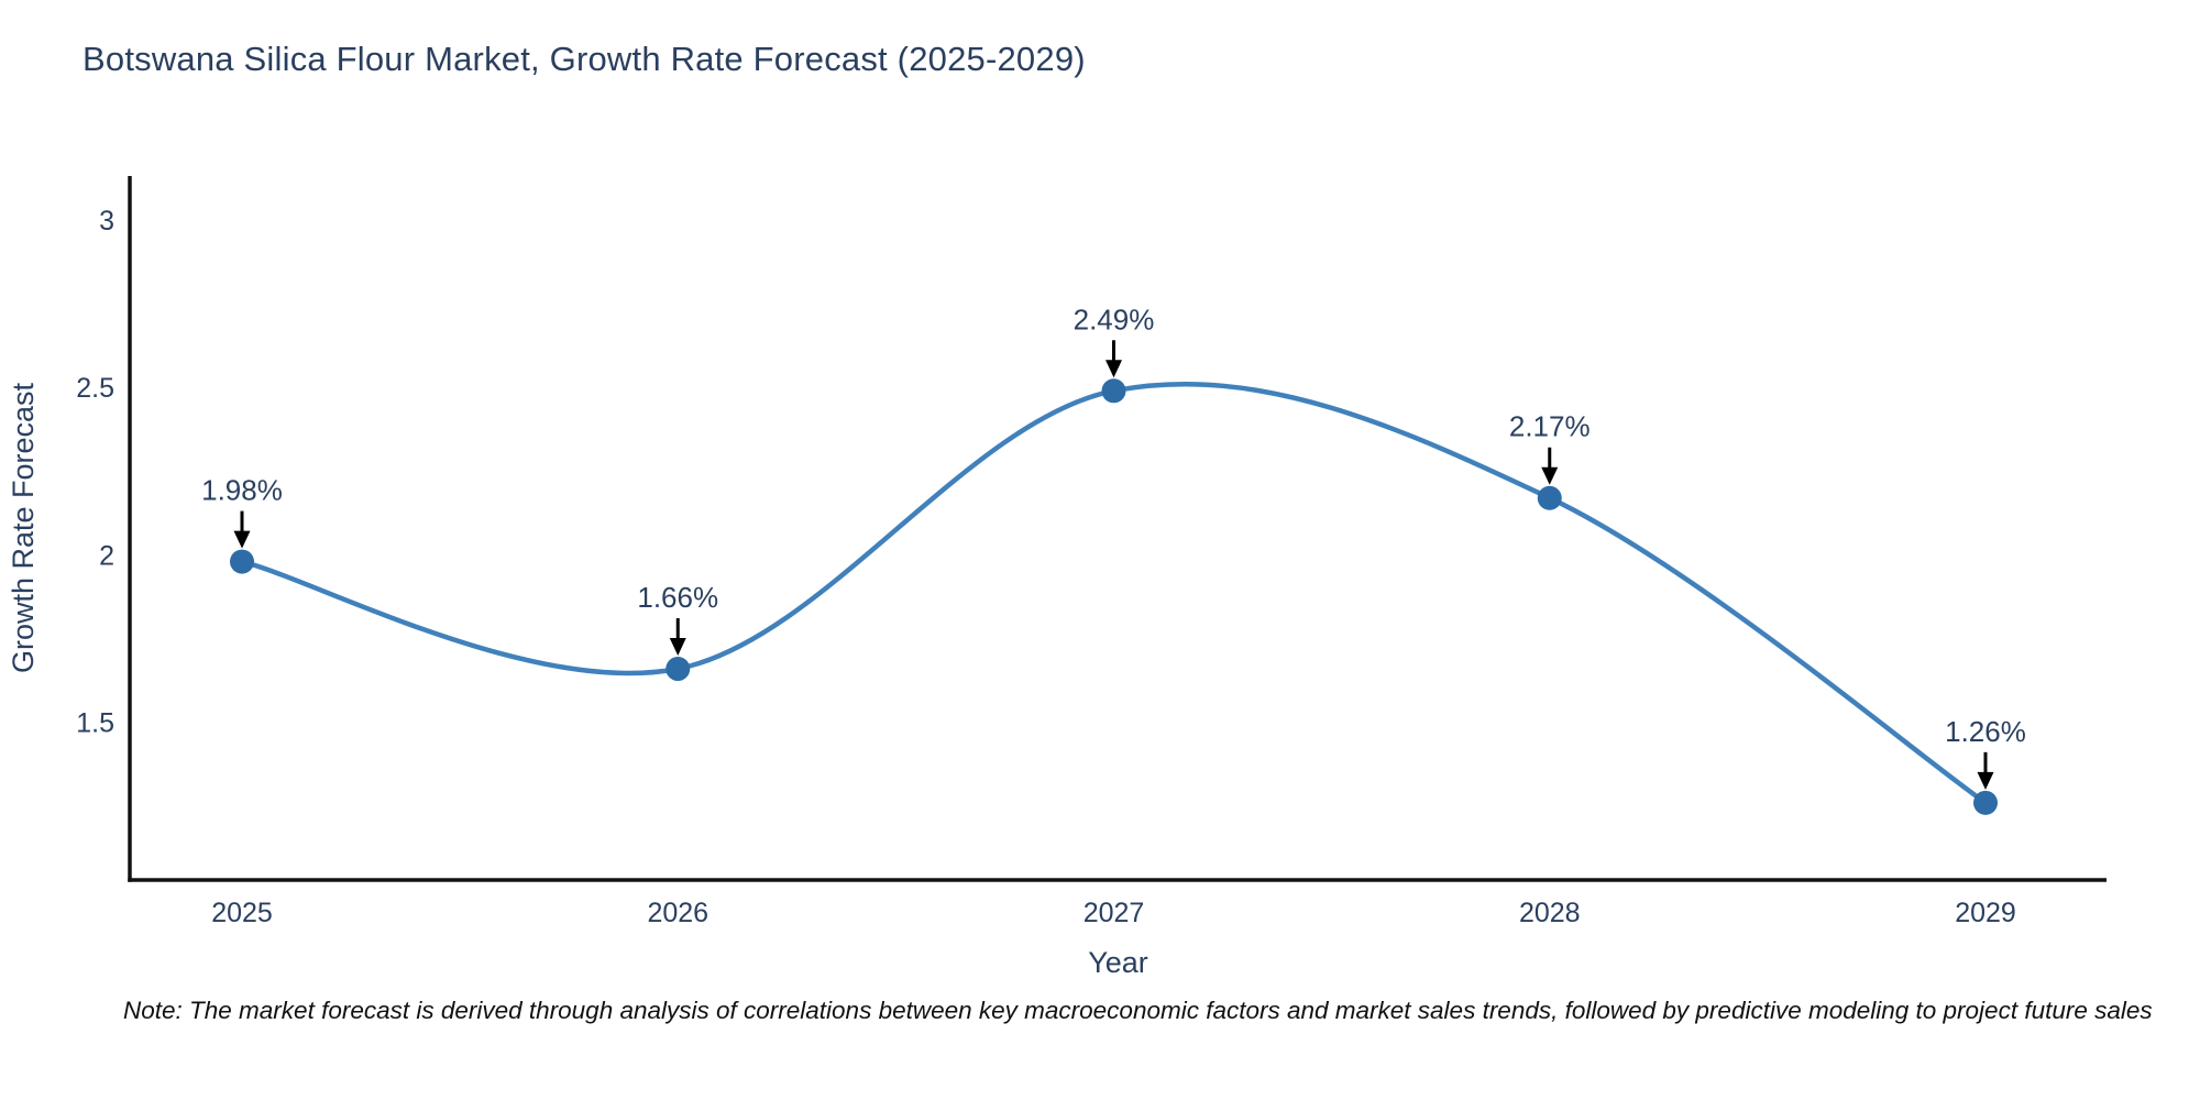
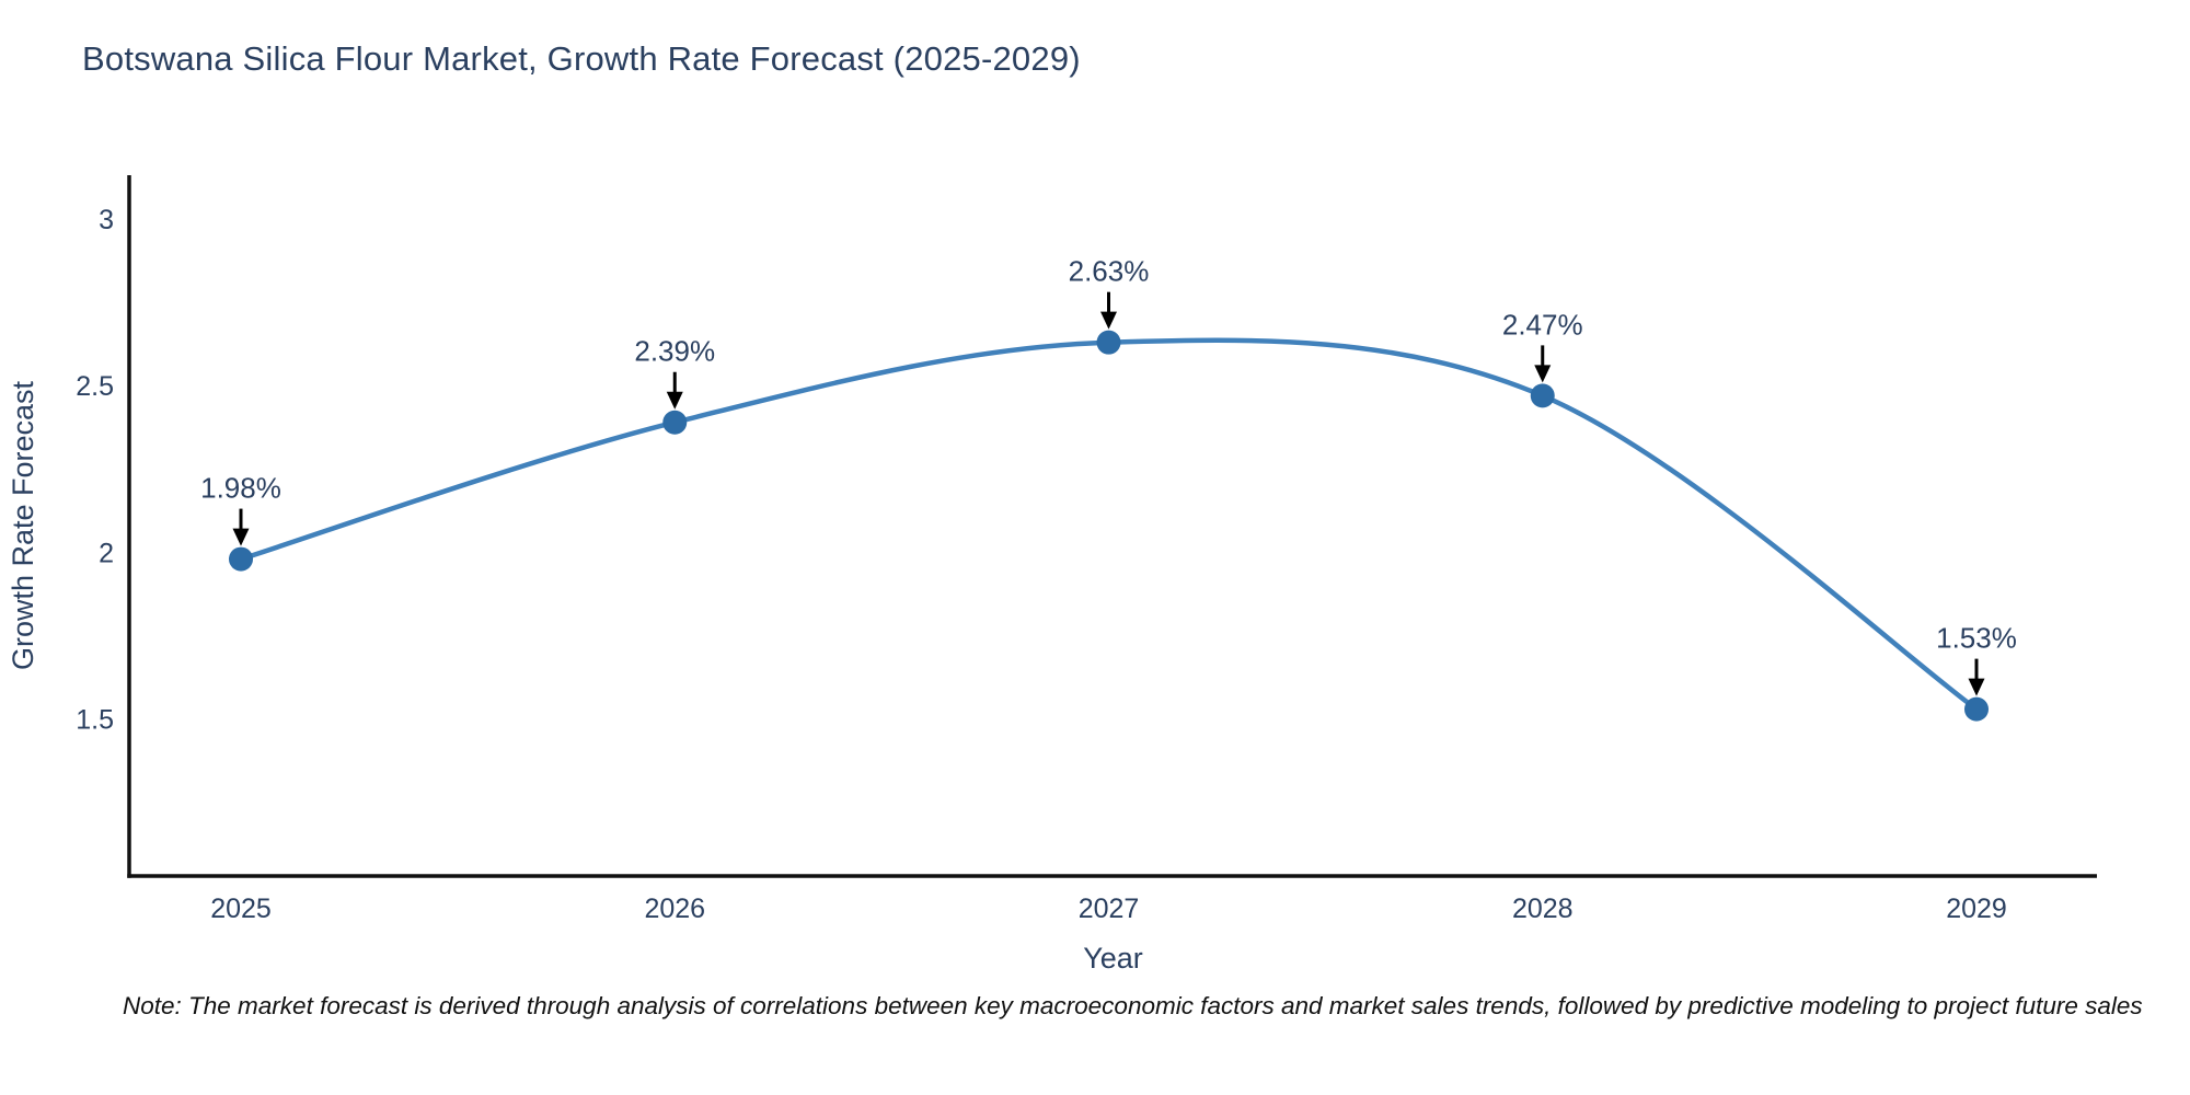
2026: 1.66% -> 2.39%
2027: 2.49% -> 2.63%
2028: 2.17% -> 2.47%
2029: 1.26% -> 1.53%
